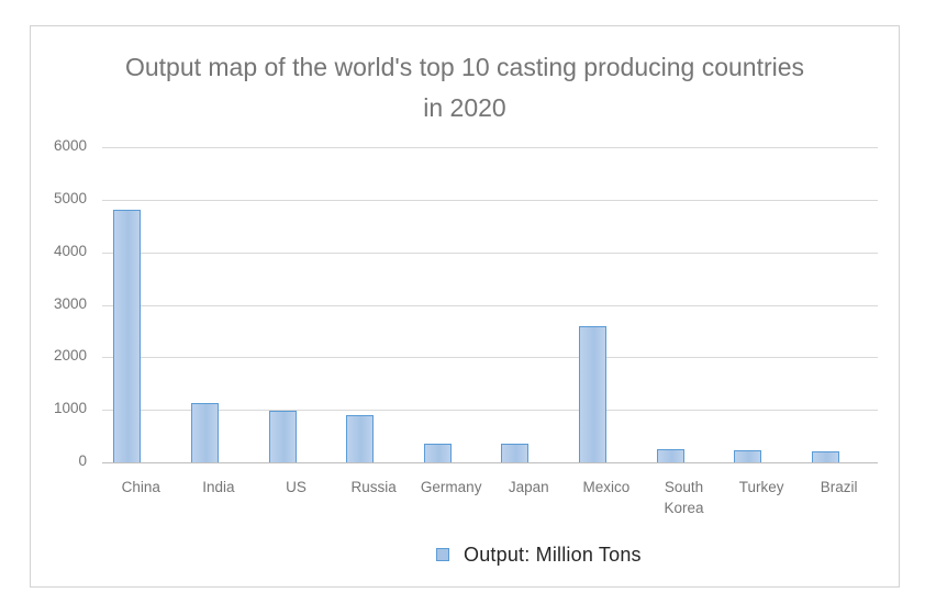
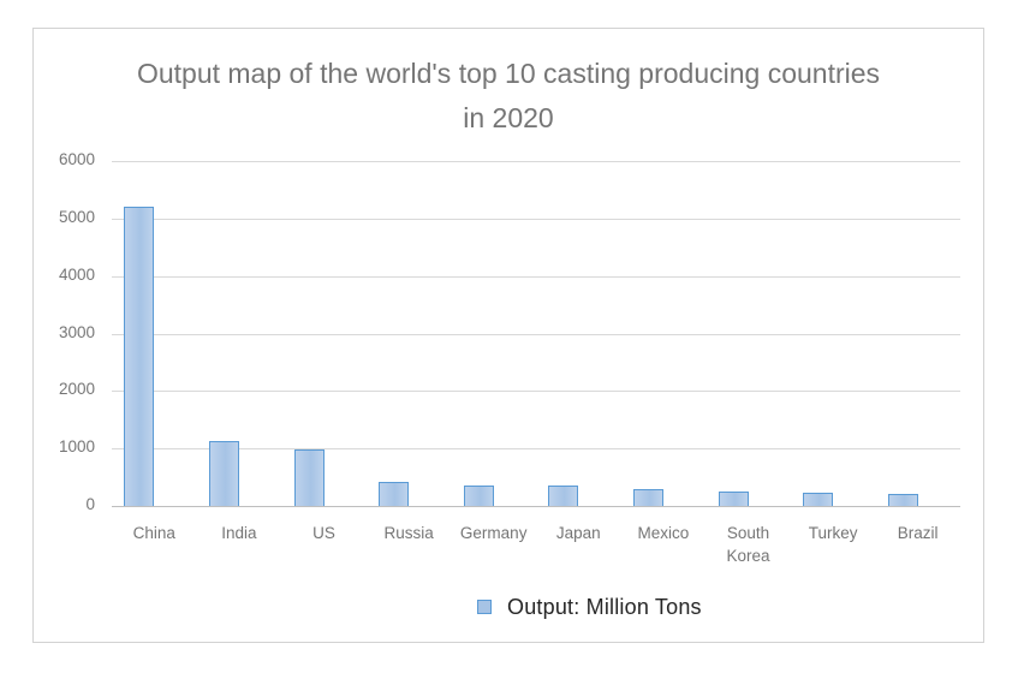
China: 4800 -> 5200
Russia: 900 -> 400
Mexico: 2600 -> 300
